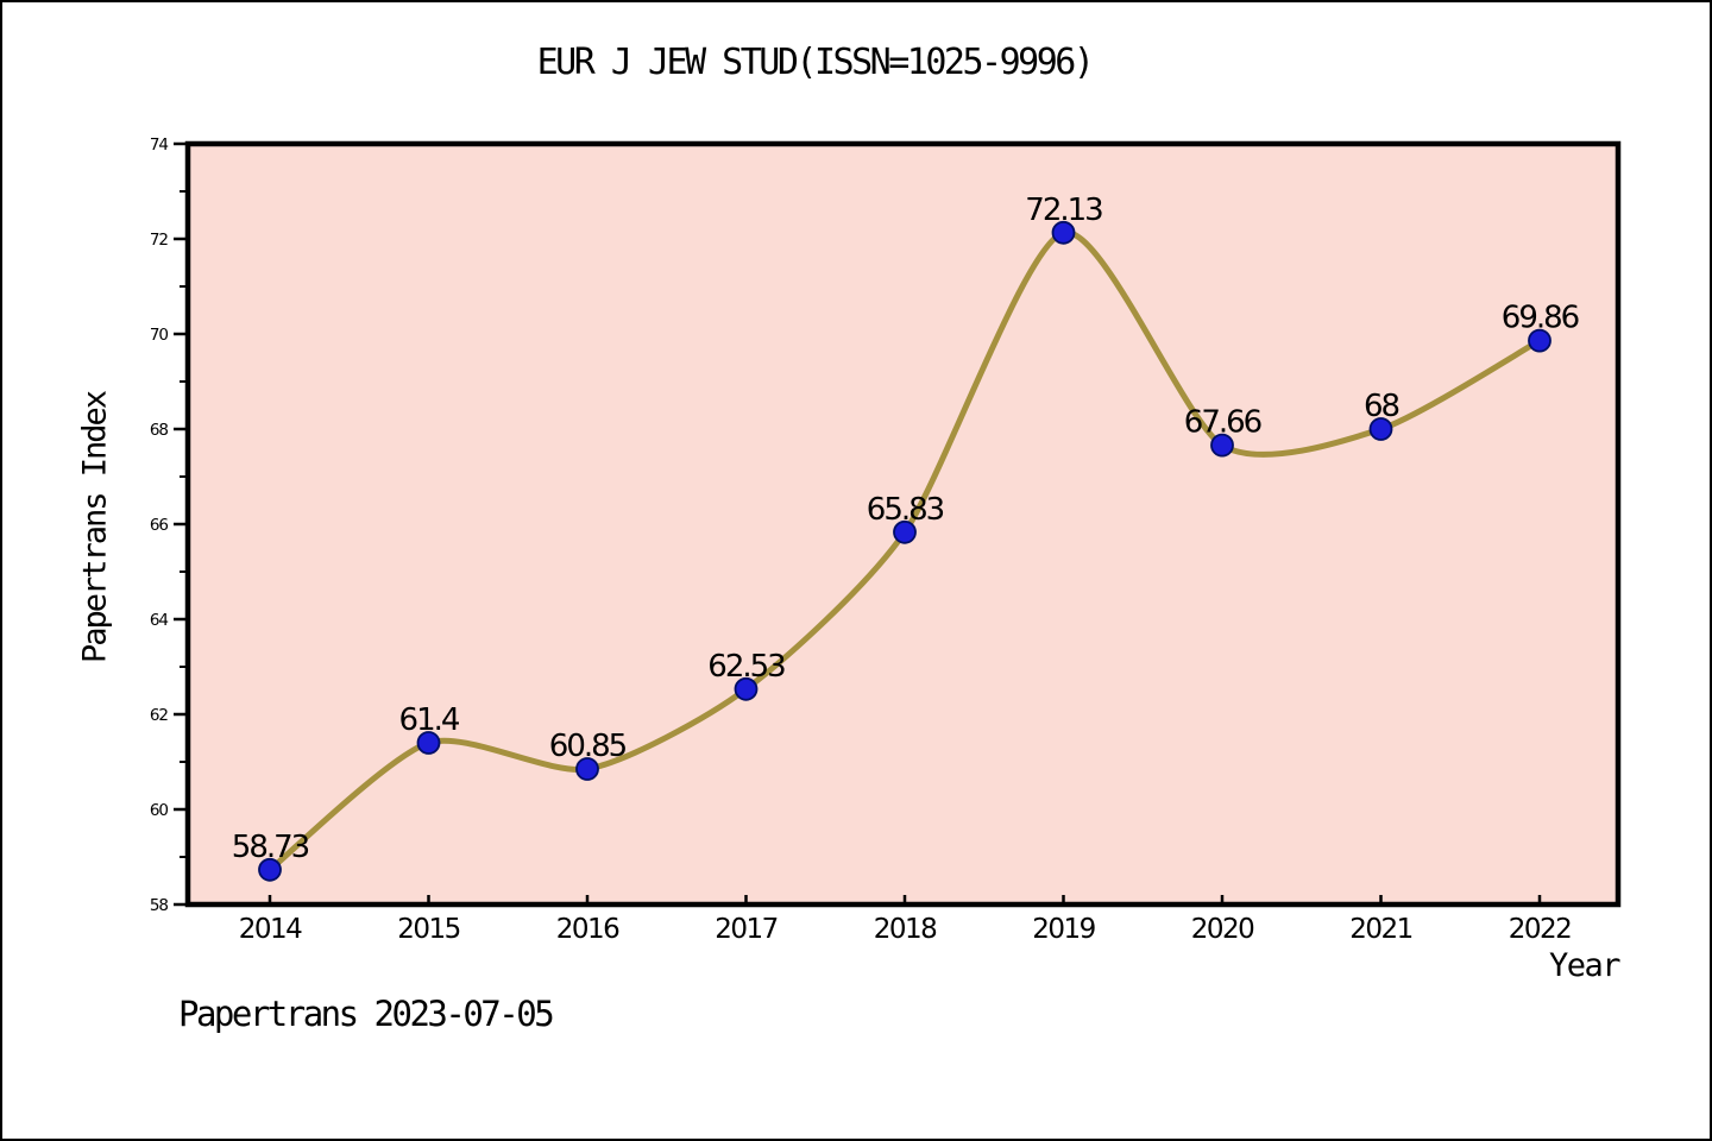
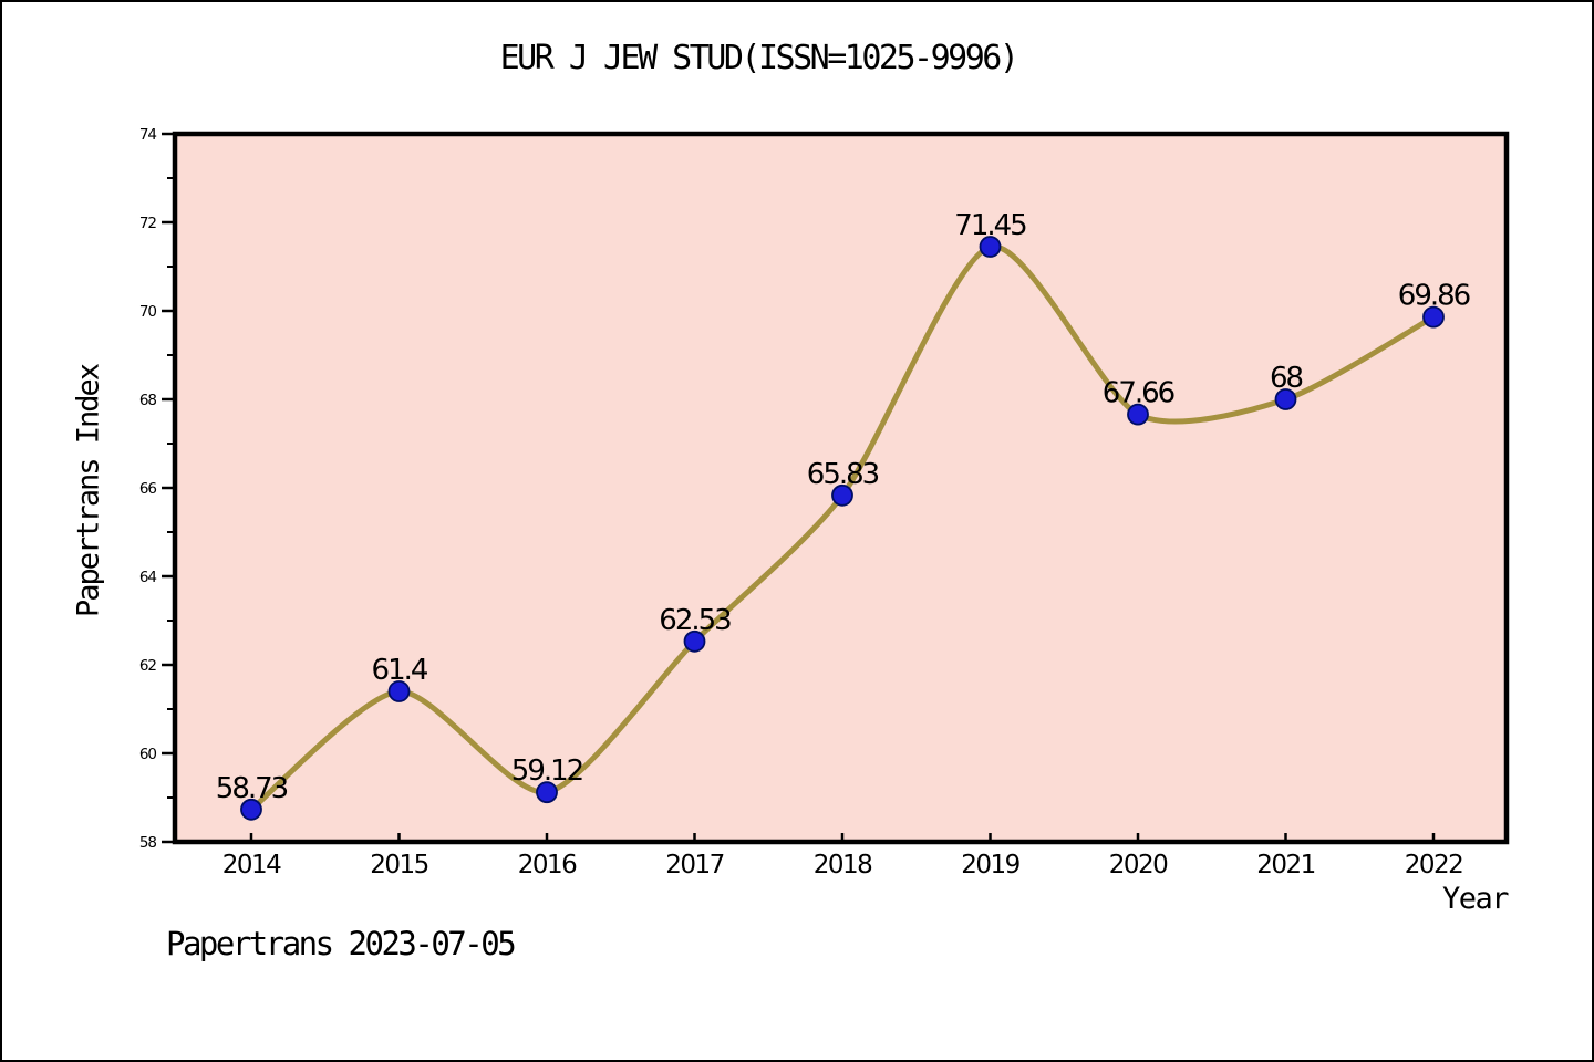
2016: 60.85 -> 59.12
2019: 72.13 -> 71.45
